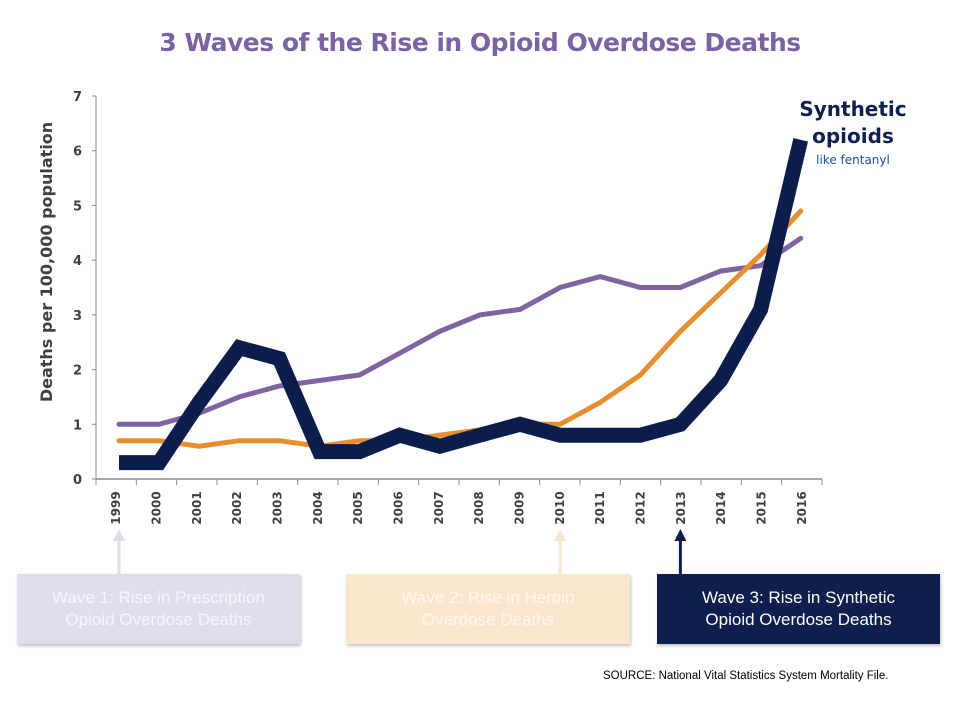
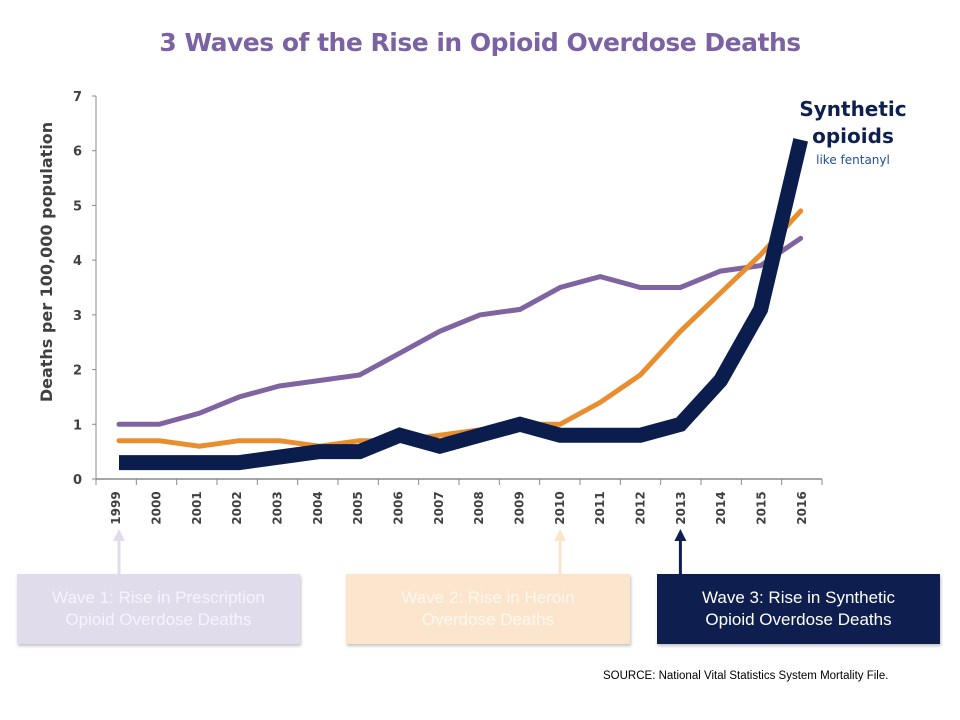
Synthetic opioids/2001: 1.4 -> 0.3
Synthetic opioids/2002: 2.4 -> 0.3
Synthetic opioids/2003: 2.2 -> 0.4
